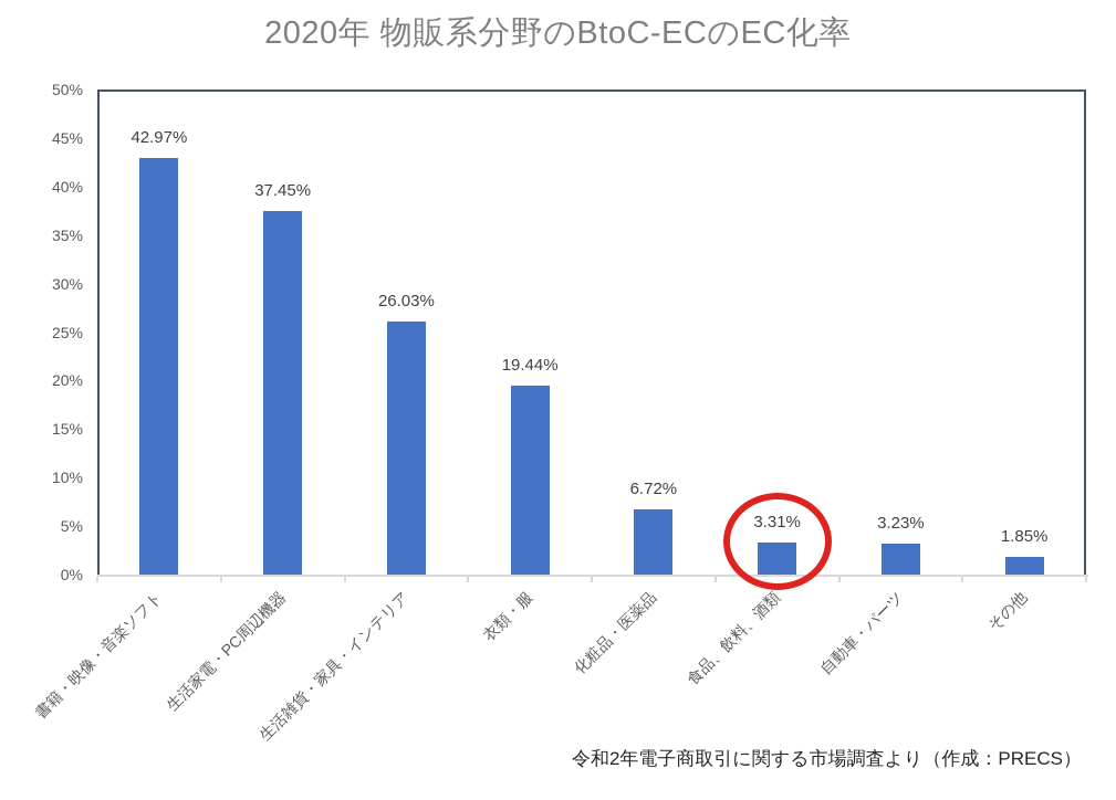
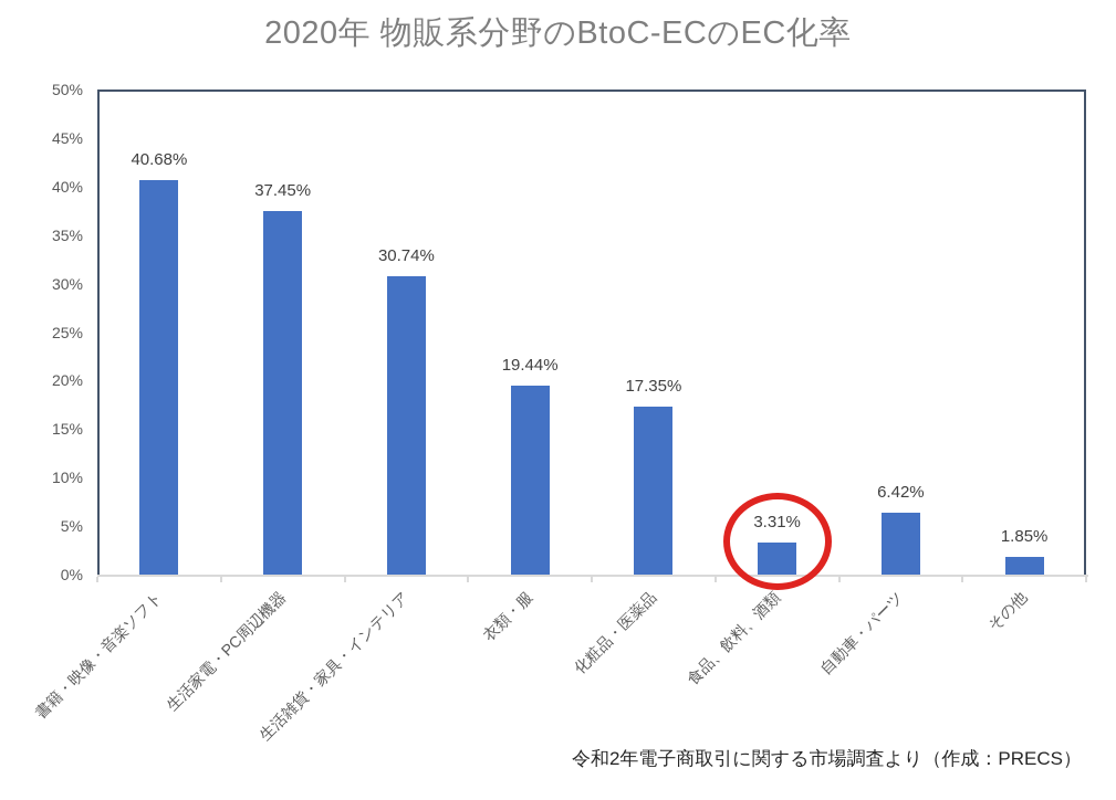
書籍・映像・音楽ソフト: 42.97% -> 40.68%
生活雑貨・家具・インテリア: 26.03% -> 30.74%
化粧品・医薬品: 6.72% -> 17.35%
自動車・パーツ: 3.23% -> 6.42%
